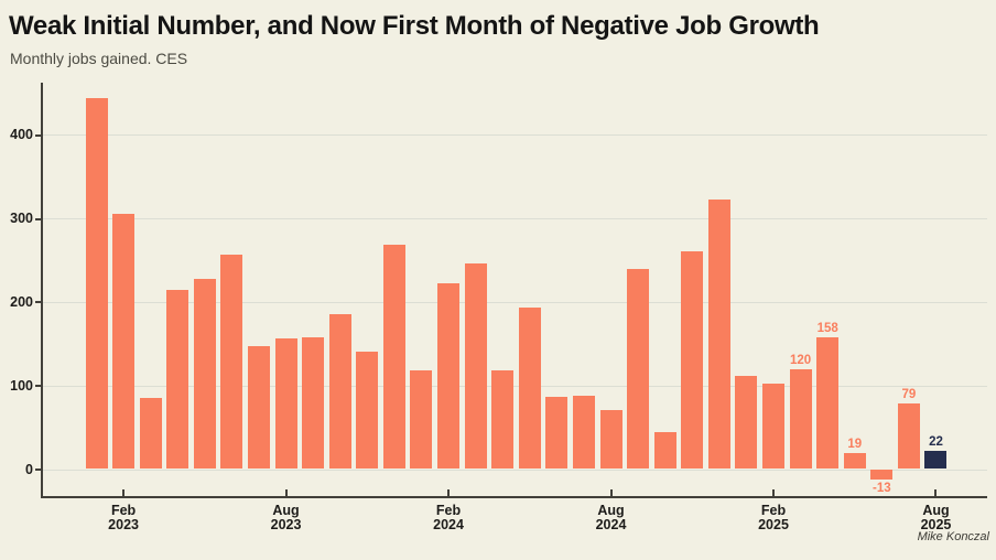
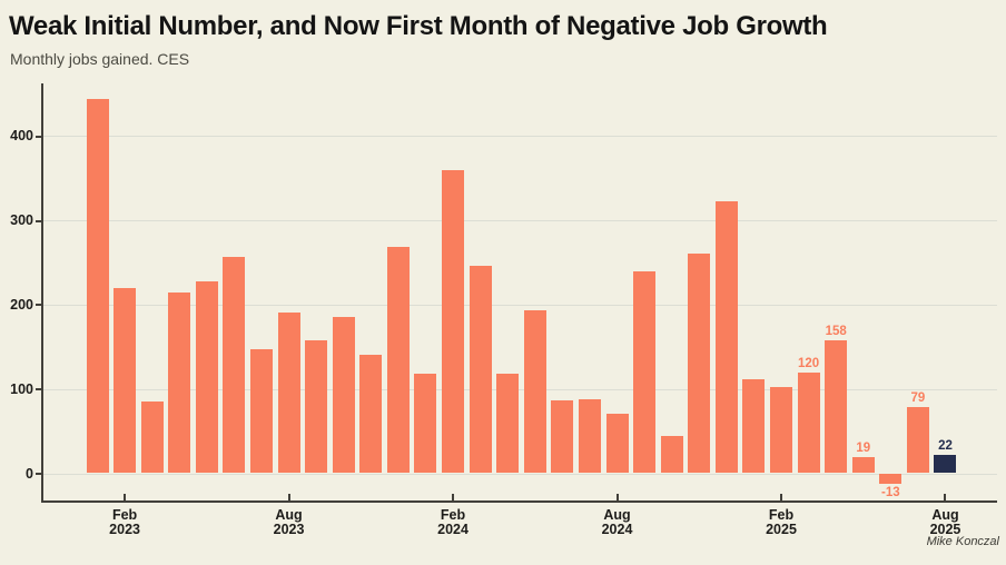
Feb 2023: 310 -> 220
Aug 2023: 160 -> 190
Feb 2024: 220 -> 360
